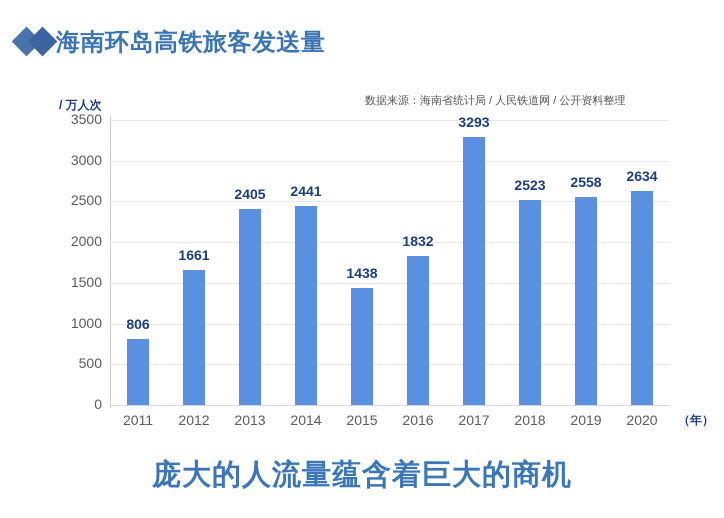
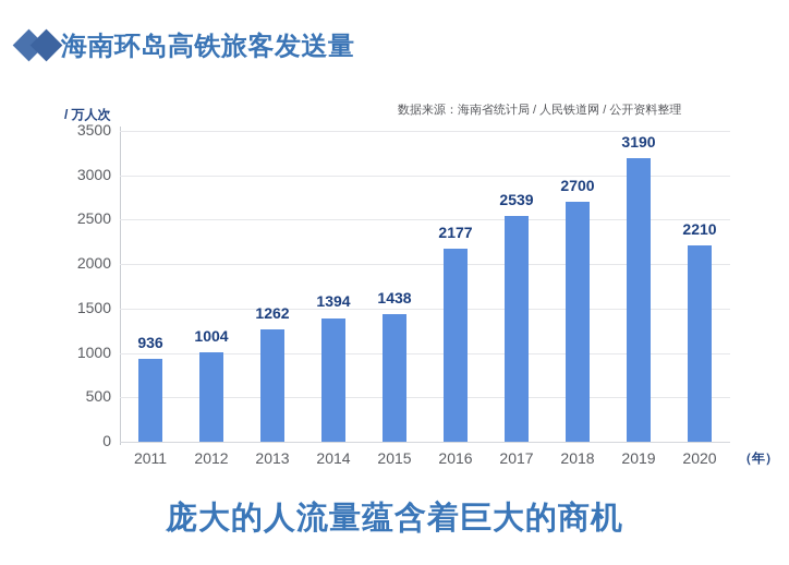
2011: 806 -> 936
2012: 1661 -> 1004
2013: 2405 -> 1262
2014: 2441 -> 1394
2016: 1832 -> 2177
2017: 3293 -> 2539
2018: 2523 -> 2700
2019: 2558 -> 3190
2020: 2634 -> 2210
